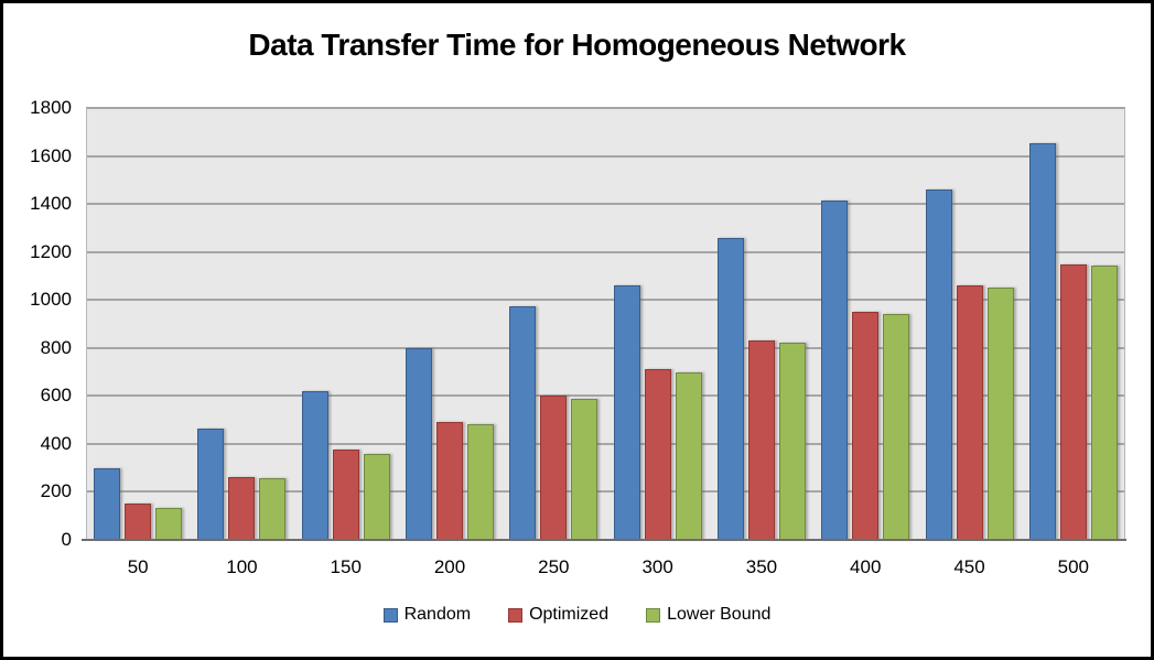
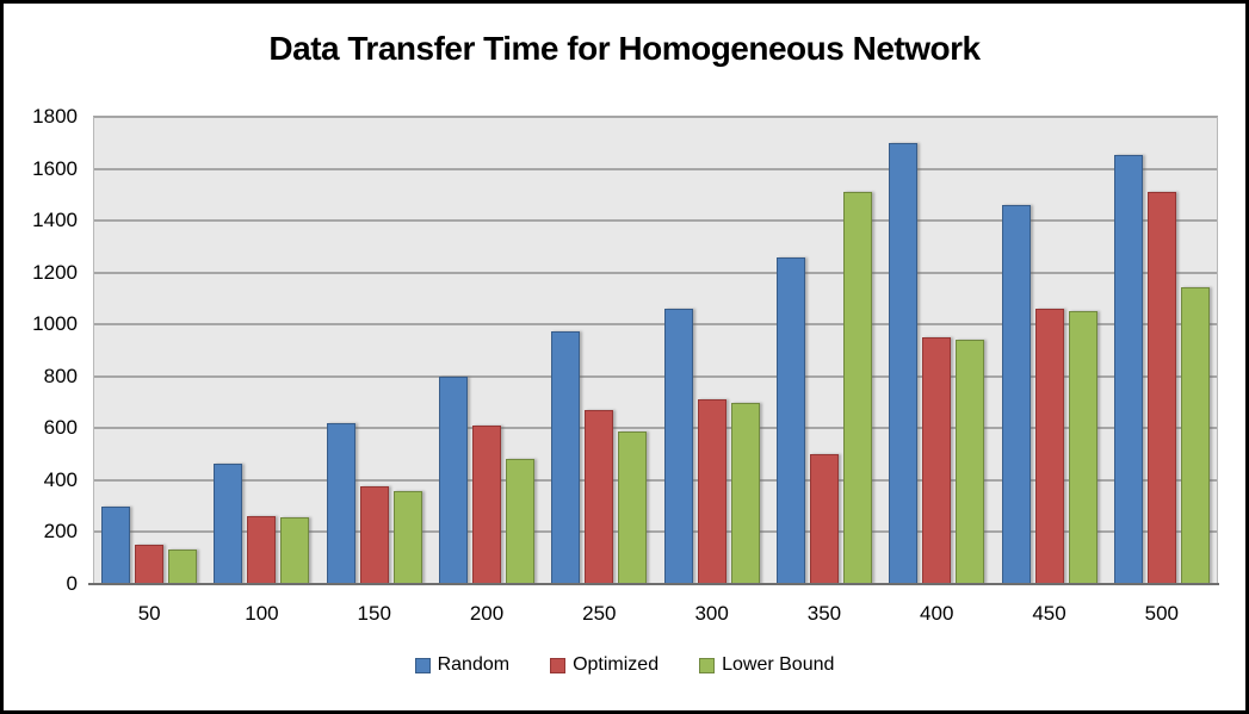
Optimized/200: 490 -> 610
Optimized/250: 600 -> 670
Optimized/350: 830 -> 500
Lower Bound/350: 820 -> 1510
Random/400: 1420 -> 1700
Optimized/500: 1150 -> 1510
